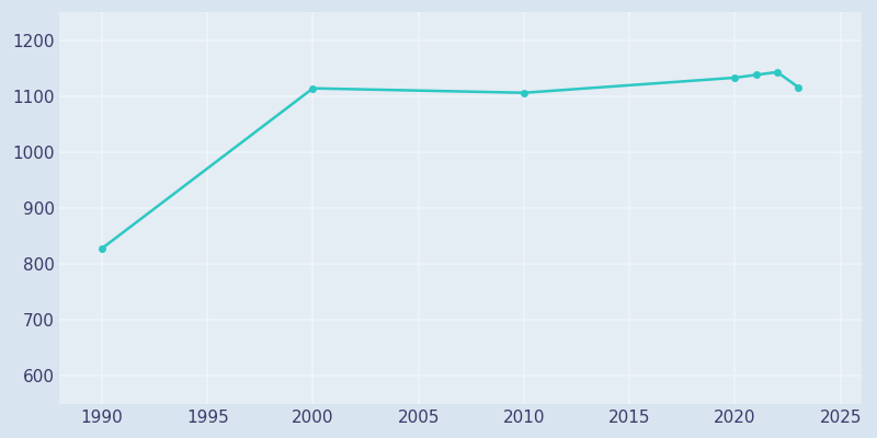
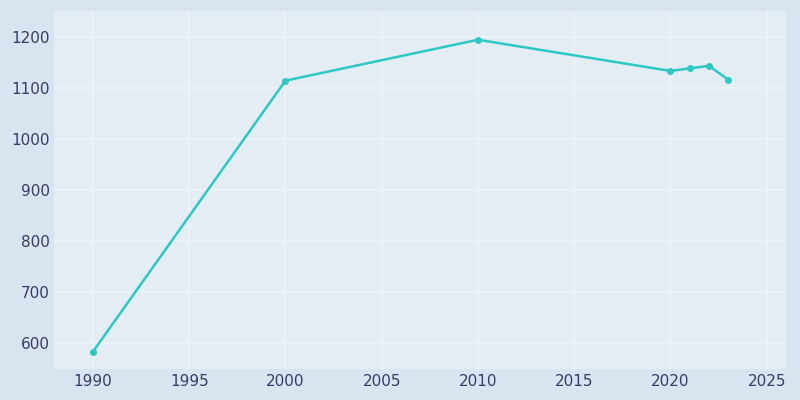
1990: 828 -> 584
2010: 1106 -> 1194
